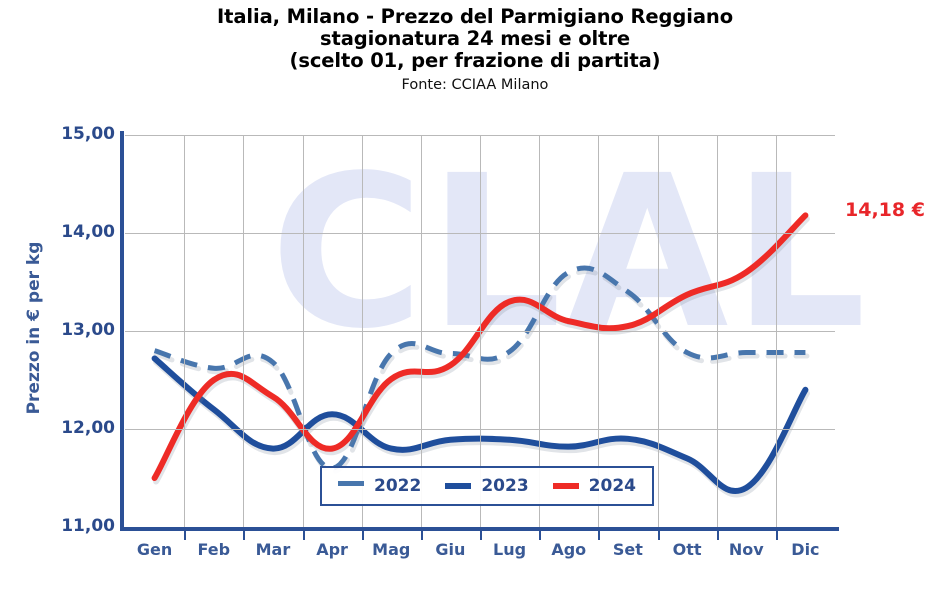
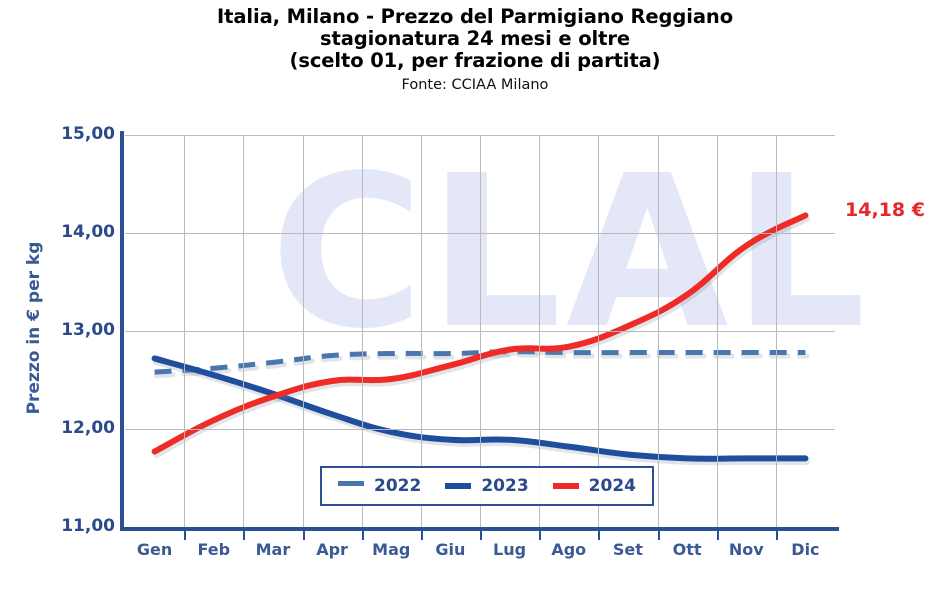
2022/Gen: 12,8 -> 12,6
2024/Gen: 11,5 -> 11,8
2023/Feb: 12,2 -> 12,6
2024/Feb: 12,5 -> 12,1
2023/Mar: 11,8 -> 12,4
2022/Apr: 11,6 -> 12,8
2024/Apr: 11,8 -> 12,5
2023/Mag: 11,8 -> 12,0
2024/Lug: 13,3 -> 12,8
2022/Ago: 13,6 -> 12,8
2024/Ago: 13,1 -> 12,8
2022/Set: 13,4 -> 12,8
2023/Set: 11,9 -> 11,7
2023/Nov: 11,4 -> 11,7
2024/Nov: 13,6 -> 13,9
2023/Dic: 12,4 -> 11,7
